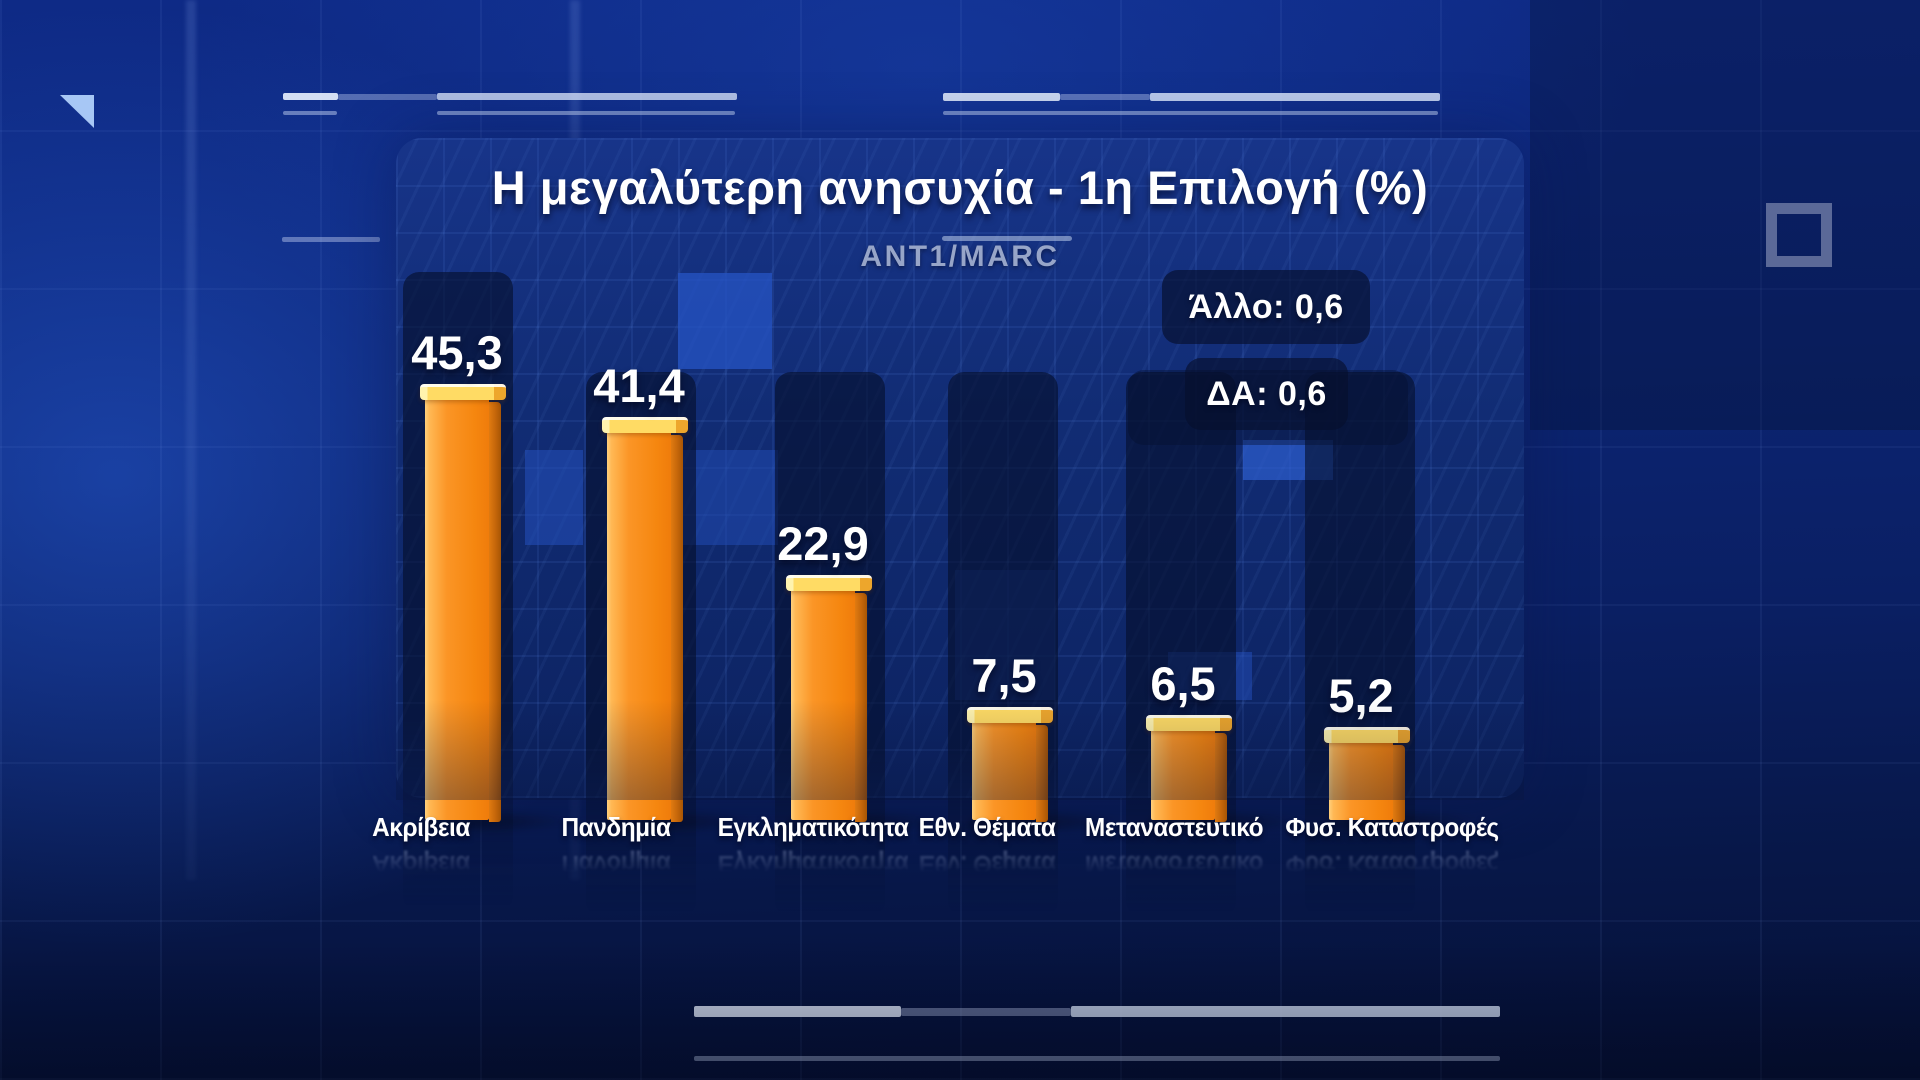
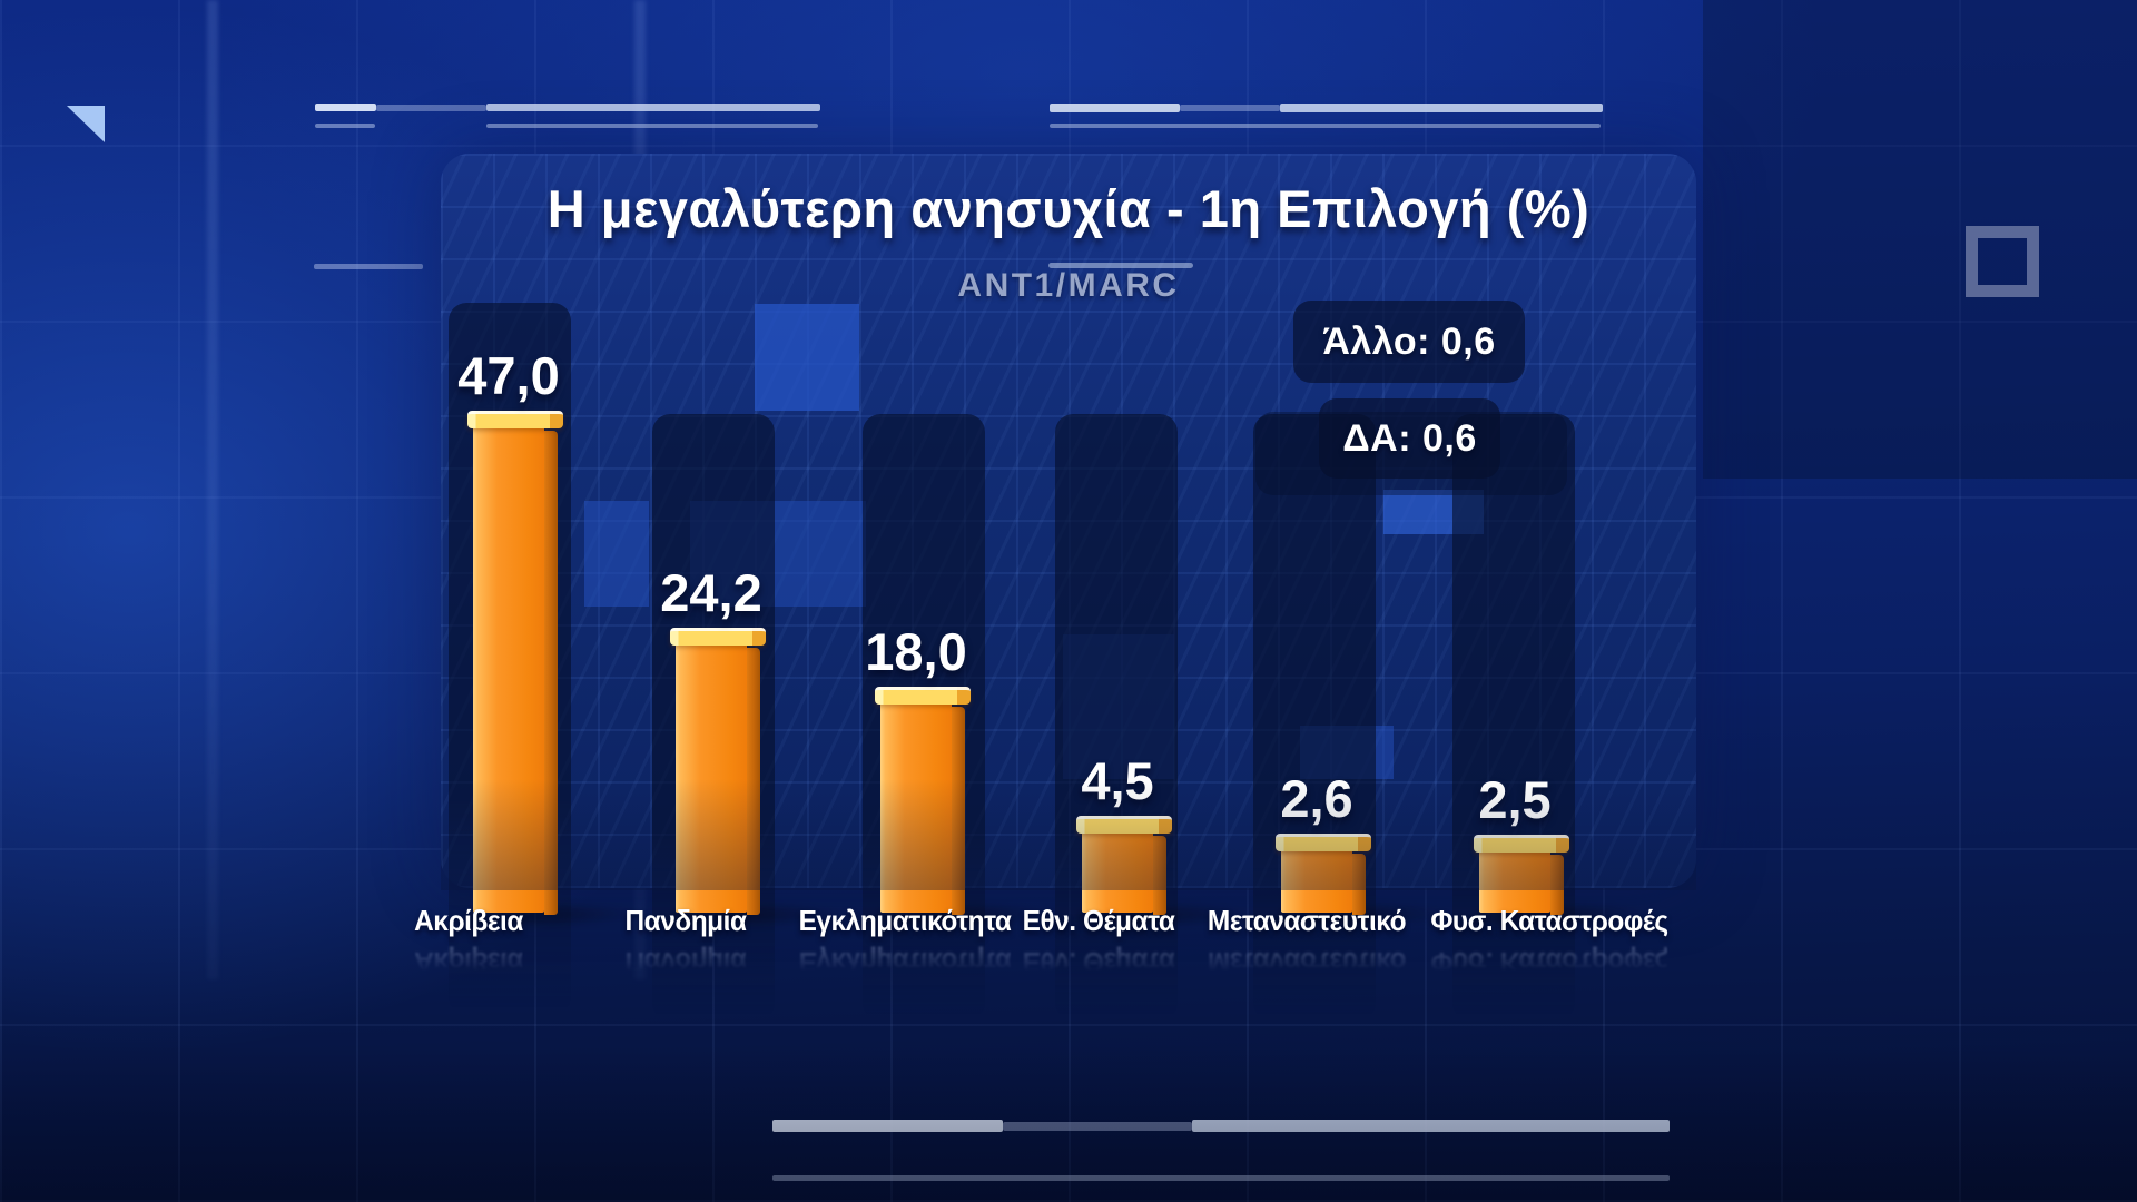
Ακρίβεια: 45,3 -> 47,0
Πανδημία: 41,4 -> 24,2
Εγκληματικότητα: 22,9 -> 18,0
Εθν. Θέματα: 7,5 -> 4,5
Μεταναστευτικό: 6,5 -> 2,6
Φυσ. Καταστροφές: 5,2 -> 2,5
